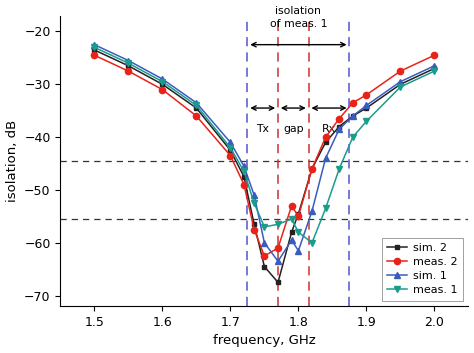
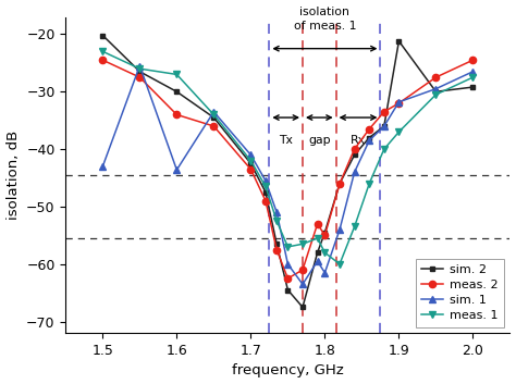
sim. 2/1.5: -23.5 -> -20.2
sim. 1/1.5: -22.5 -> -43.0
meas. 2/1.6: -31.0 -> -34.0
sim. 1/1.6: -29.0 -> -43.6
meas. 1/1.6: -29.5 -> -27.0
sim. 2/1.9: -34.5 -> -21.2
sim. 1/1.9: -34.0 -> -31.8
sim. 2/2.0: -27.0 -> -29.2
